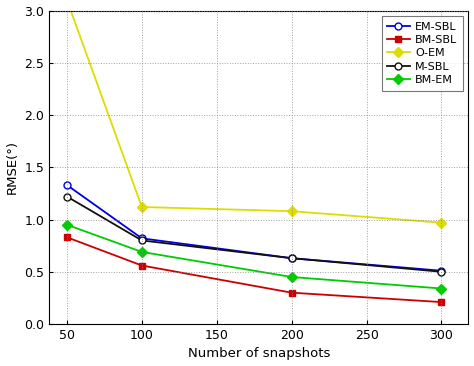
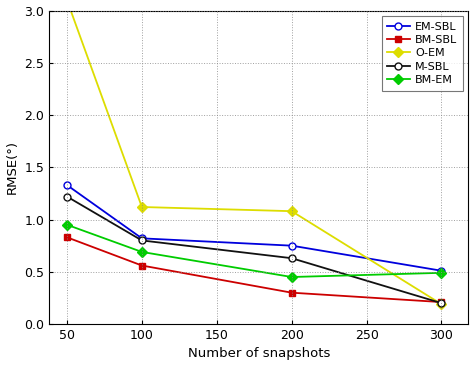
EM-SBL/200: 0.63 -> 0.75
O-EM/300: 0.97 -> 0.19
M-SBL/300: 0.50 -> 0.20
BM-EM/300: 0.34 -> 0.49
